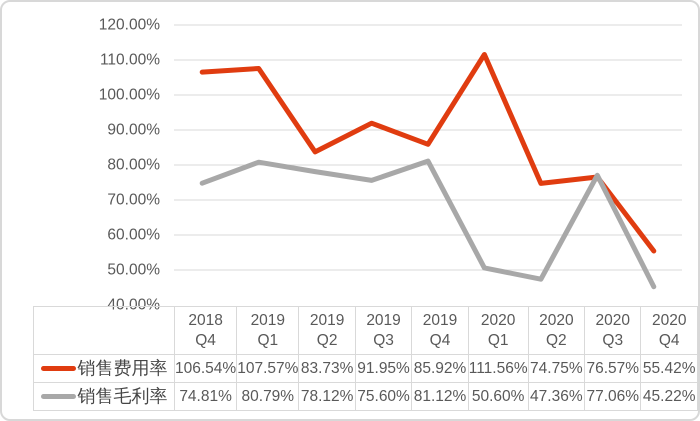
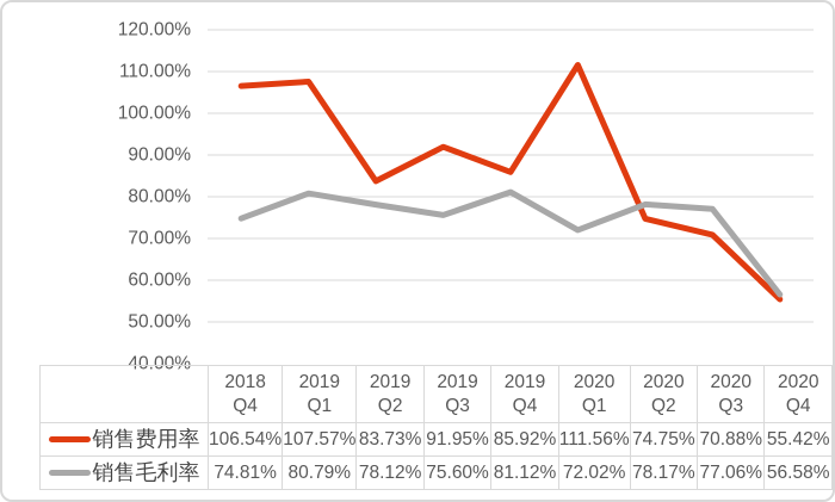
销售毛利率/2020 Q1: 50.60% -> 72.02%
销售毛利率/2020 Q2: 47.36% -> 78.17%
销售费用率/2020 Q3: 76.57% -> 70.88%
销售毛利率/2020 Q4: 45.22% -> 56.58%
